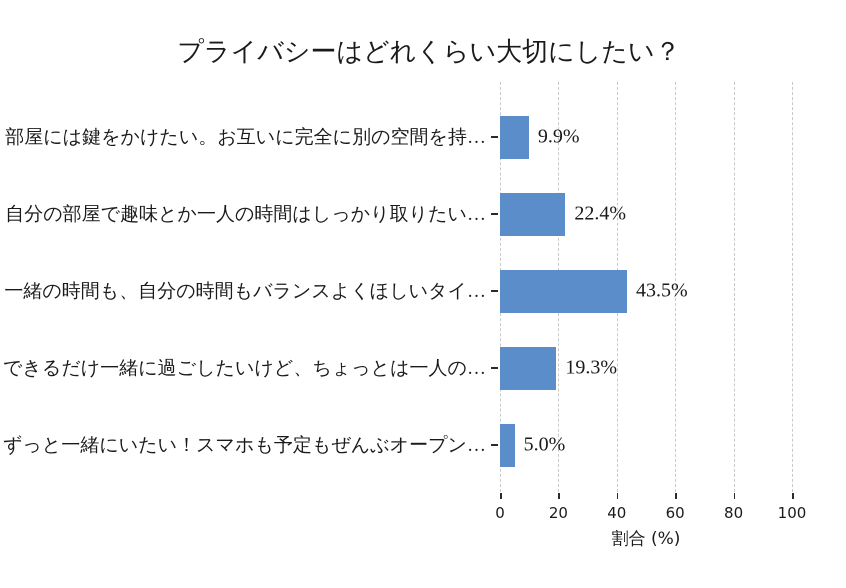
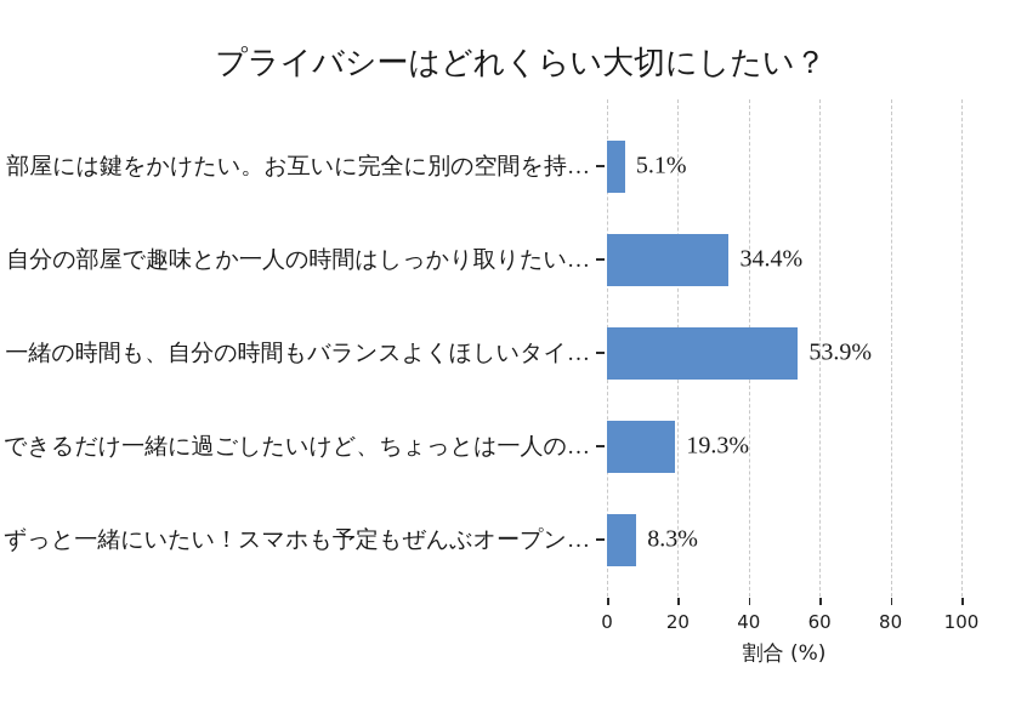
部屋には鍵をかけたい。お互いに完全に別の空間を持…: 9.9% -> 5.1%
自分の部屋で趣味とか一人の時間はしっかり取りたい…: 22.4% -> 34.4%
一緒の時間も、自分の時間もバランスよくほしいタイ…: 43.5% -> 53.9%
ずっと一緒にいたい！スマホも予定もぜんぶオープン…: 5.0% -> 8.3%
